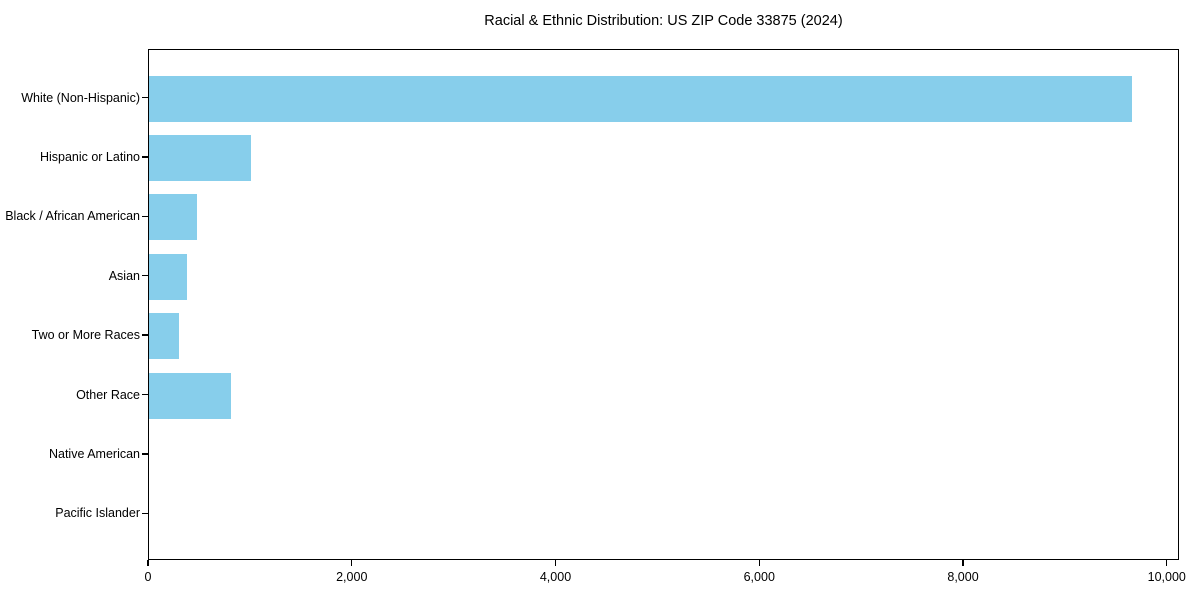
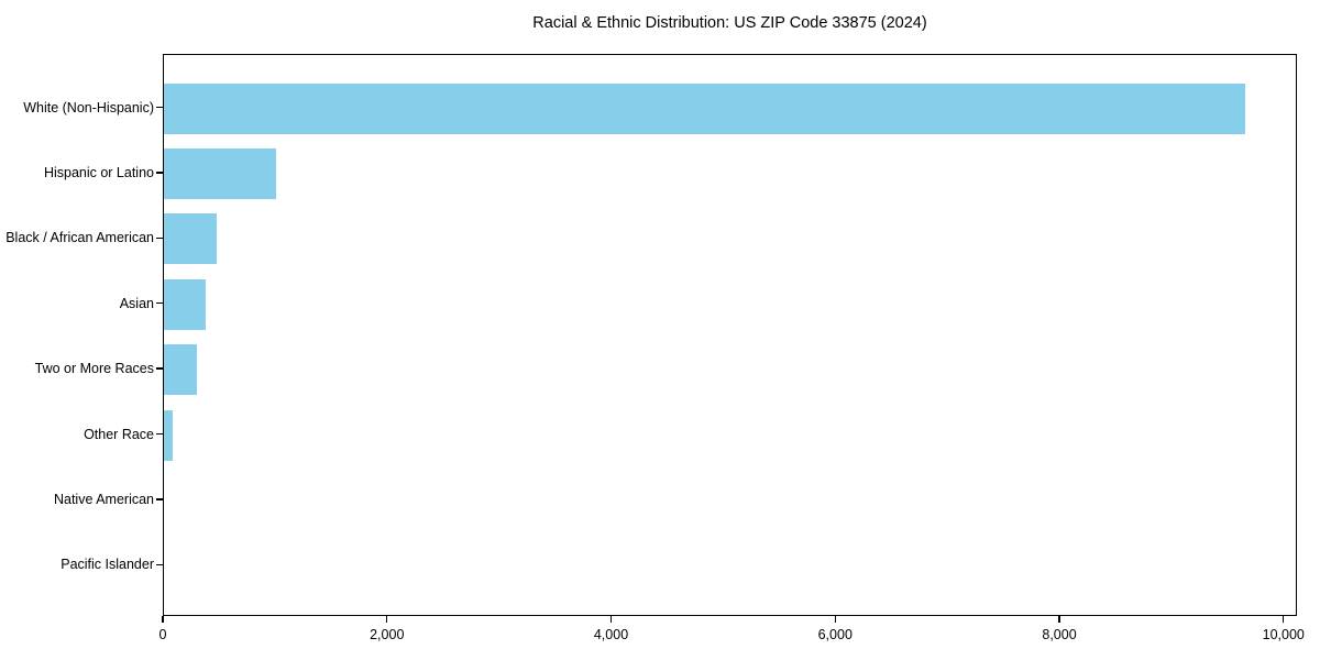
Other Race: 800 -> 80
